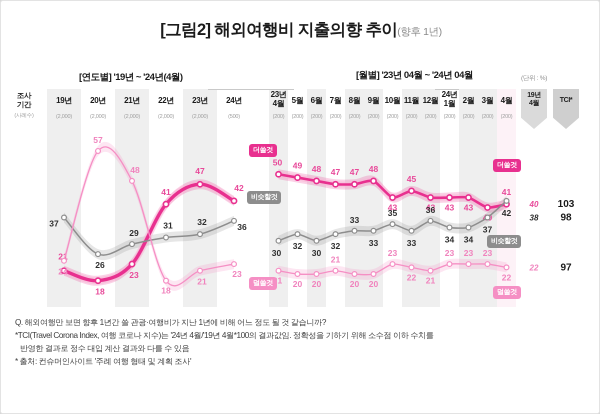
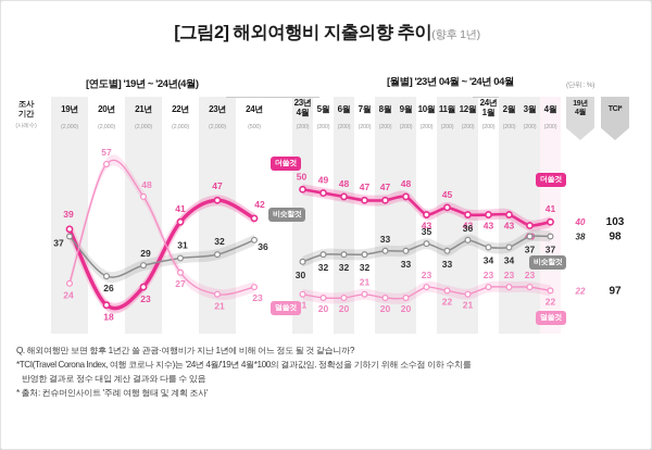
[연도별] '19년 ~ '24년(4월)/더쓸것/19년: 21 -> 39
[연도별] '19년 ~ '24년(4월)/덜쓸것/22년: 18 -> 27
[월별] '23년 04월 ~ '24년 04월/비슷할것/6월: 30 -> 32
[월별] '23년 04월 ~ '24년 04월/비슷할것/4월: 42 -> 37
